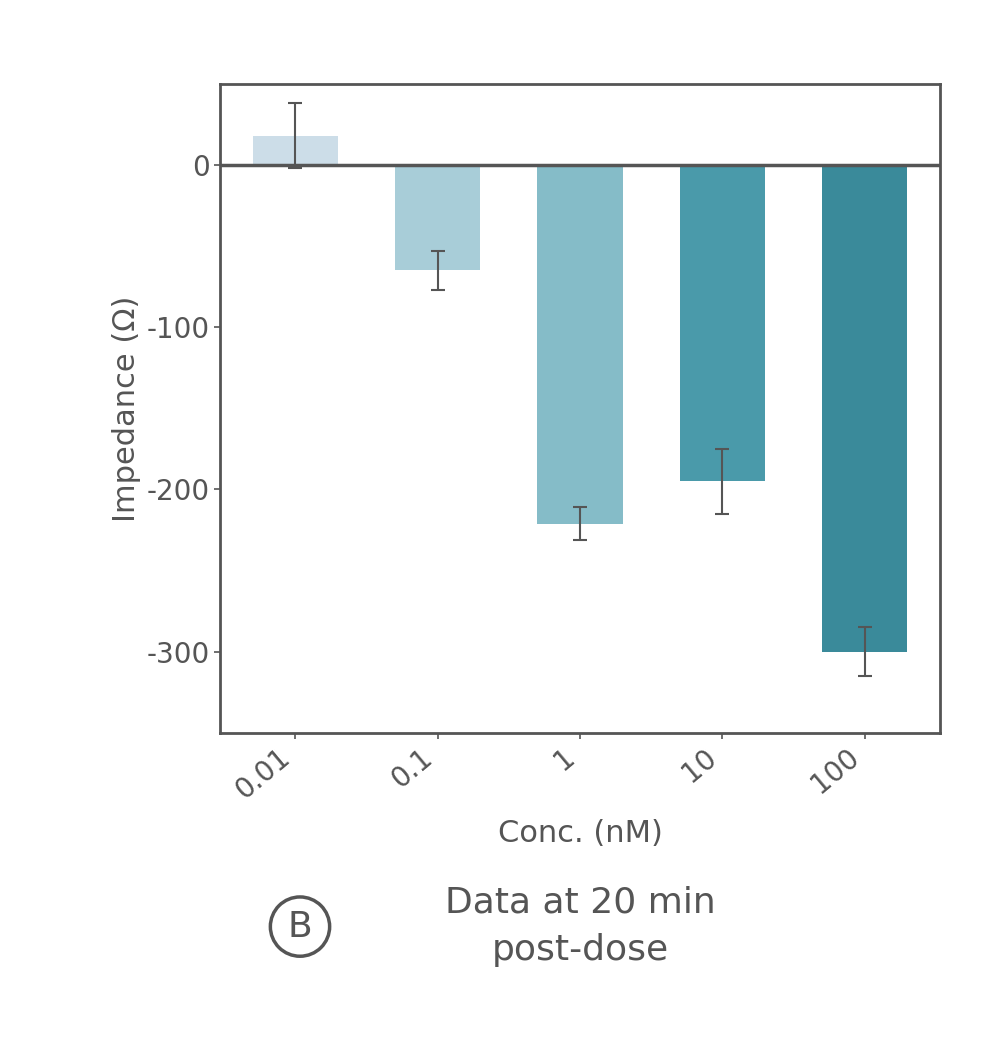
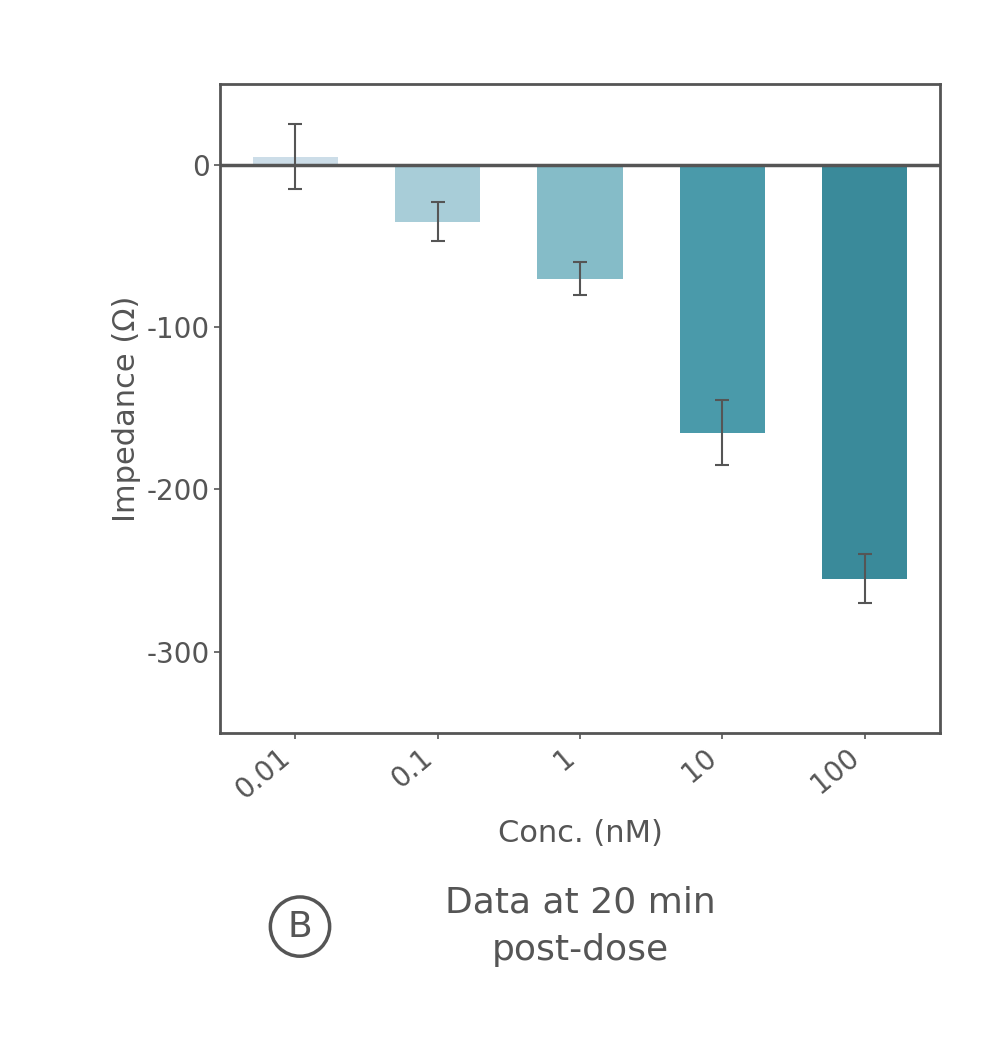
0.01: 18 -> 5
0.1: -65 -> -35
1: -221 -> -70
10: -195 -> -165
100: -300 -> -255
